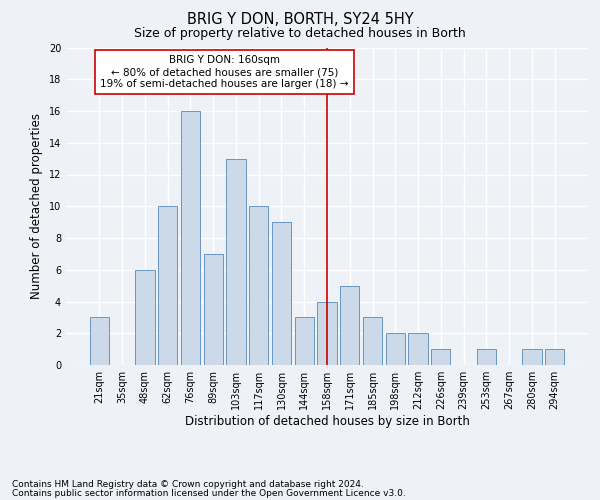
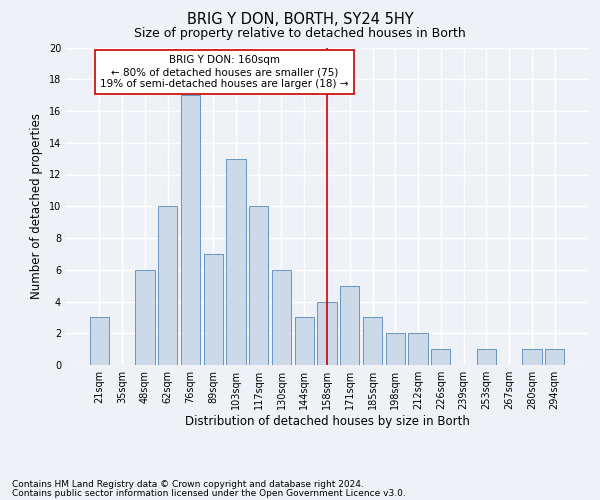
76sqm: 16 -> 17
130sqm: 9 -> 6
